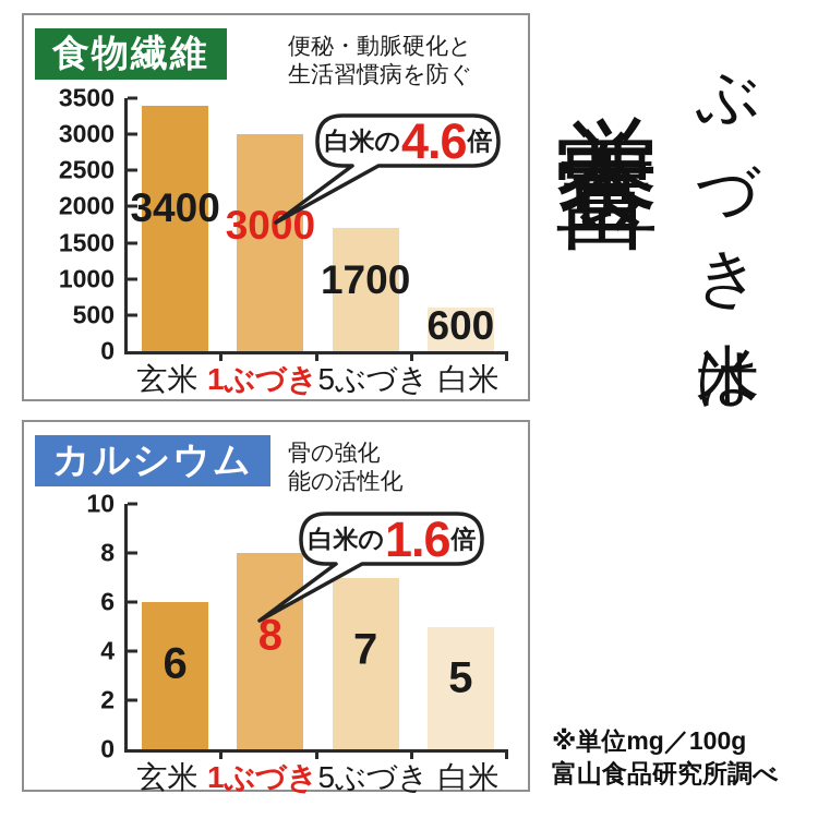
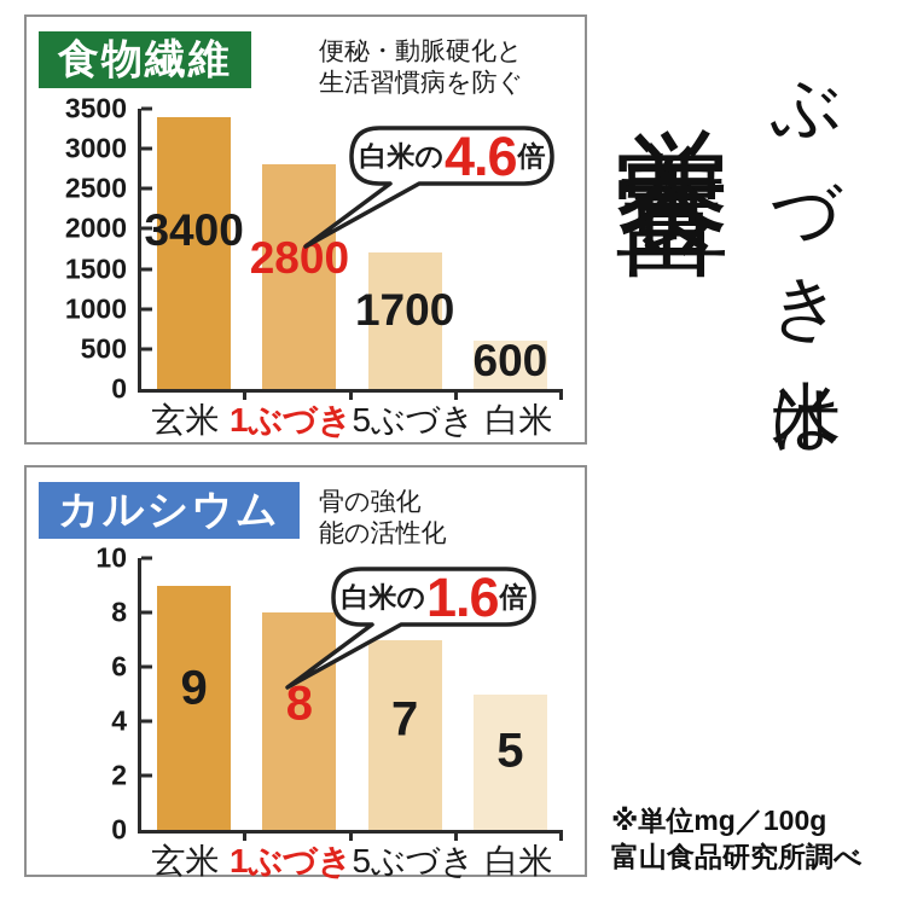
食物繊維/1ぶづき: 3000 -> 2800
カルシウム/玄米: 6 -> 9
